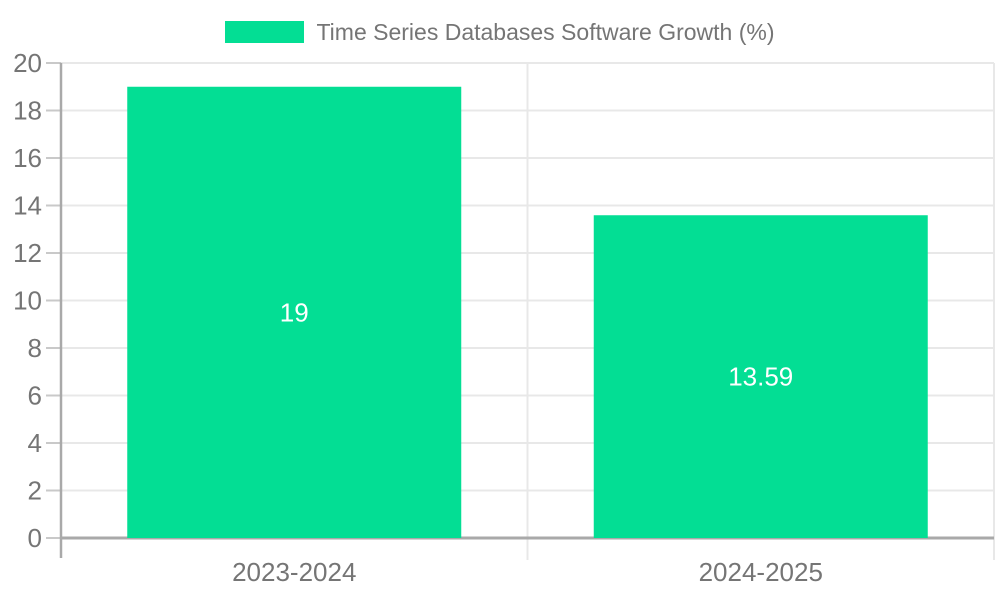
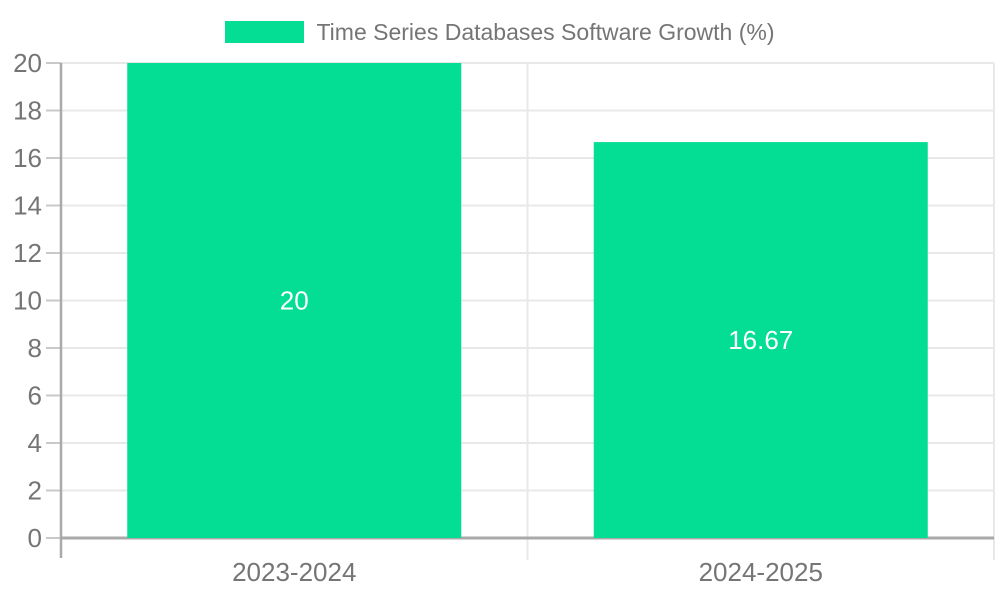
2023-2024: 19 -> 20
2024-2025: 13.59 -> 16.67
